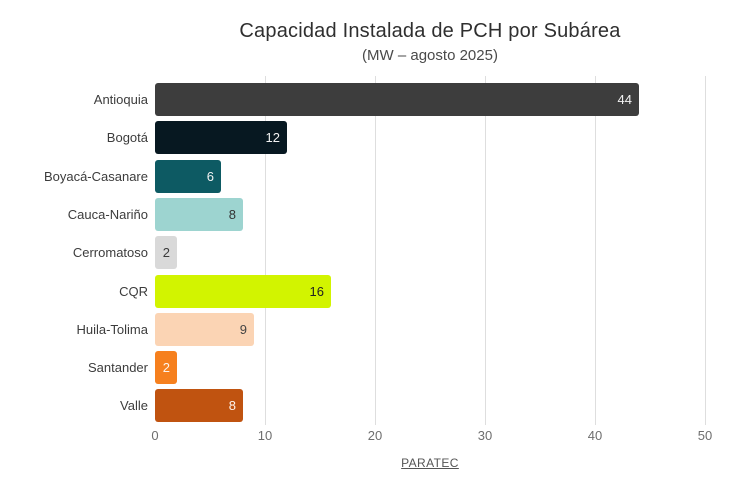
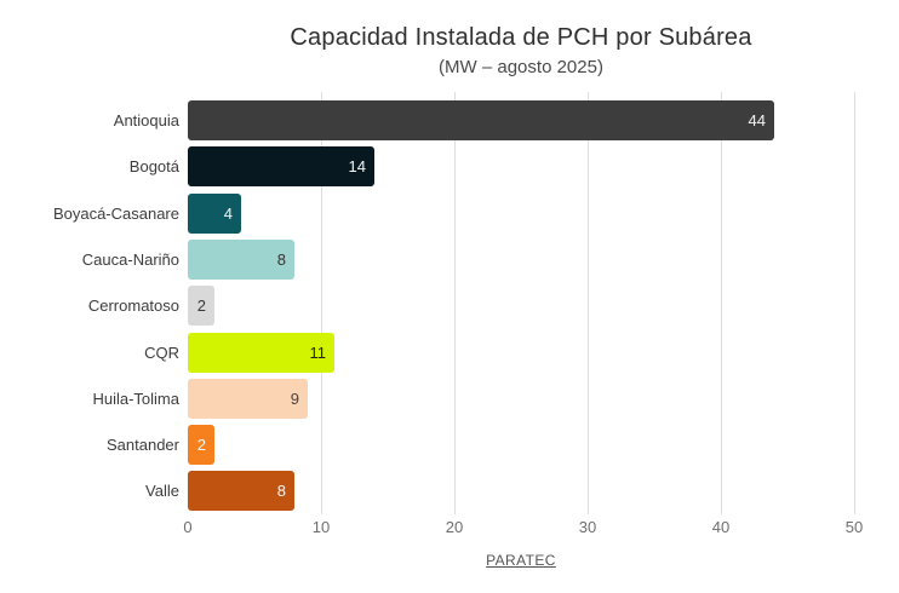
Bogotá: 12 -> 14
Boyacá-Casanare: 6 -> 4
CQR: 16 -> 11
